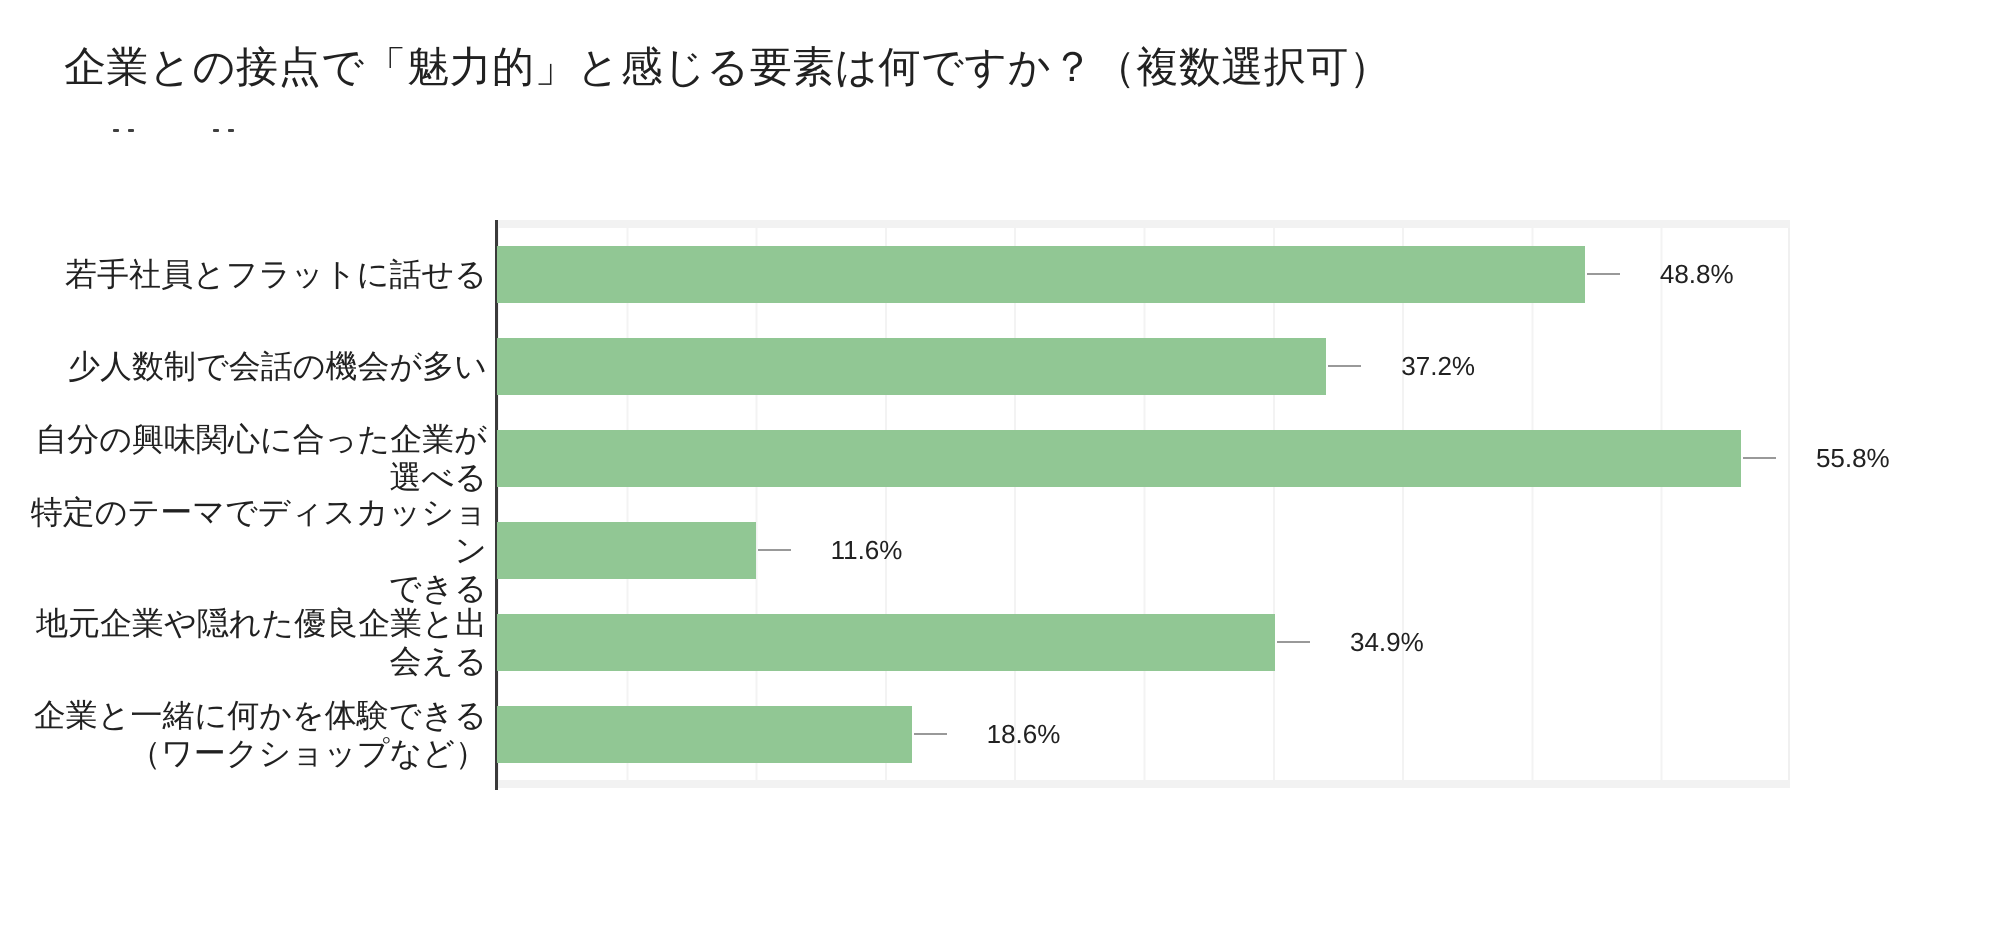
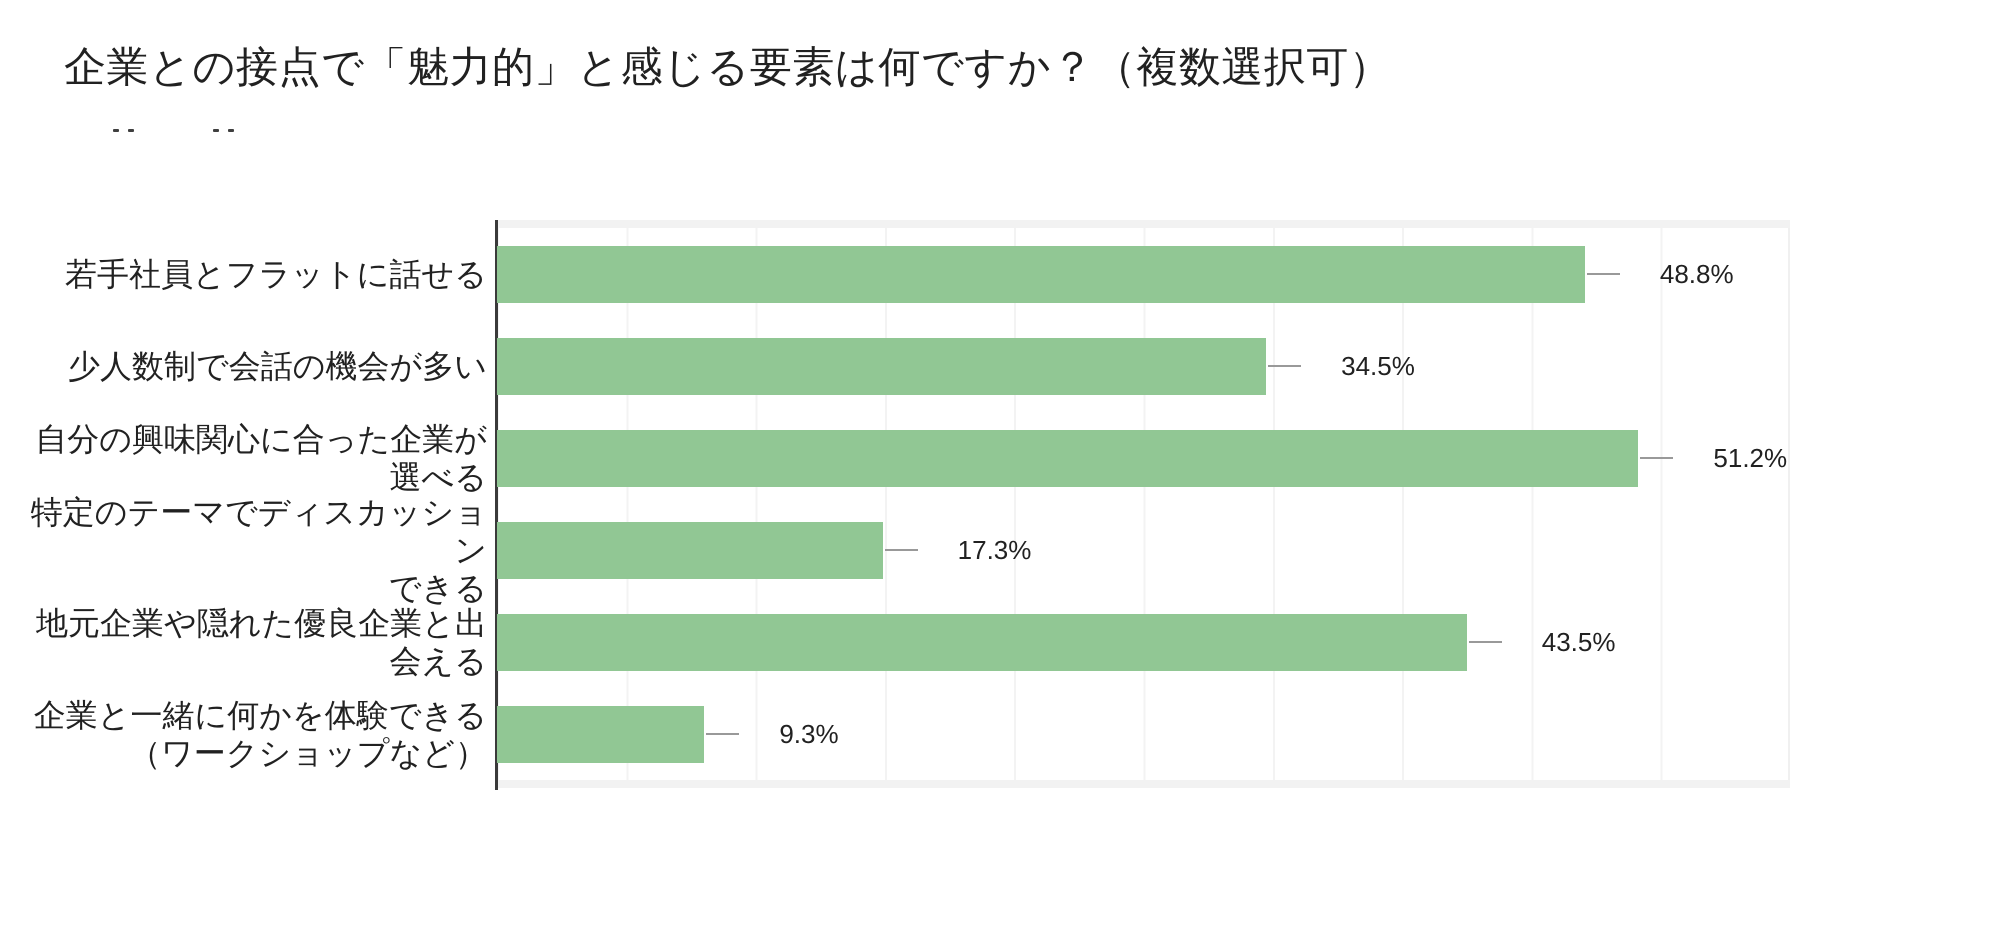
少人数制で会話の機会が多い: 37.2% -> 34.5%
自分の興味関心に合った企業が 選べる: 55.8% -> 51.2%
特定のテーマでディスカッション できる: 11.6% -> 17.3%
地元企業や隠れた優良企業と出 会える: 34.9% -> 43.5%
企業と一緒に何かを体験できる （ワークショップなど）: 18.6% -> 9.3%
